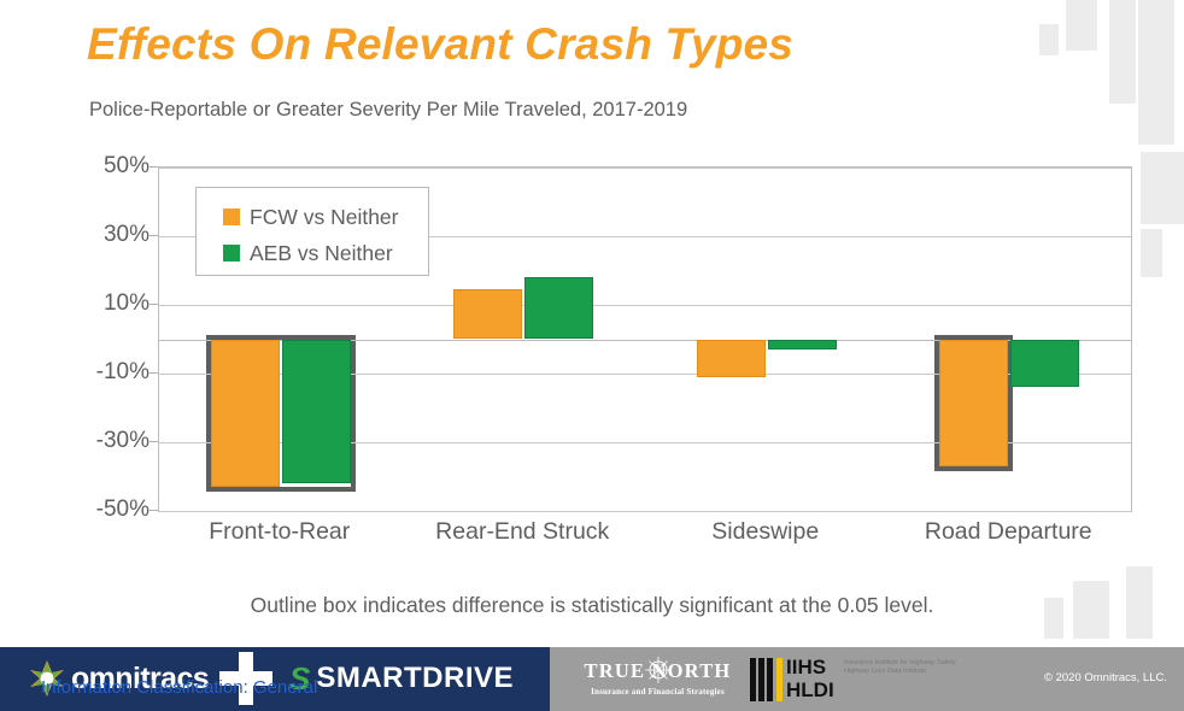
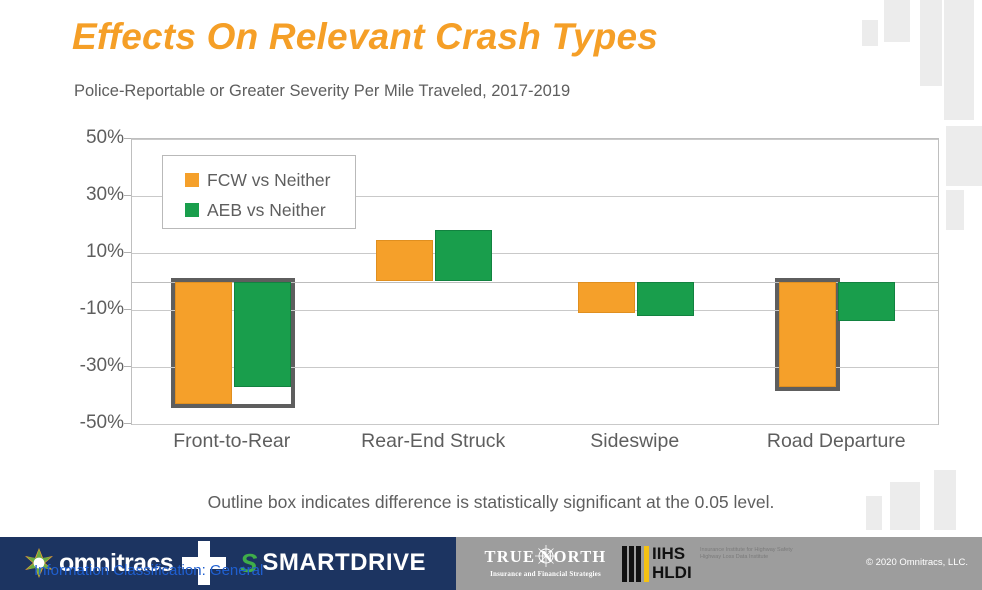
AEB vs Neither/Front-to-Rear: -42% -> -37%
AEB vs Neither/Sideswipe: -3% -> -12%
